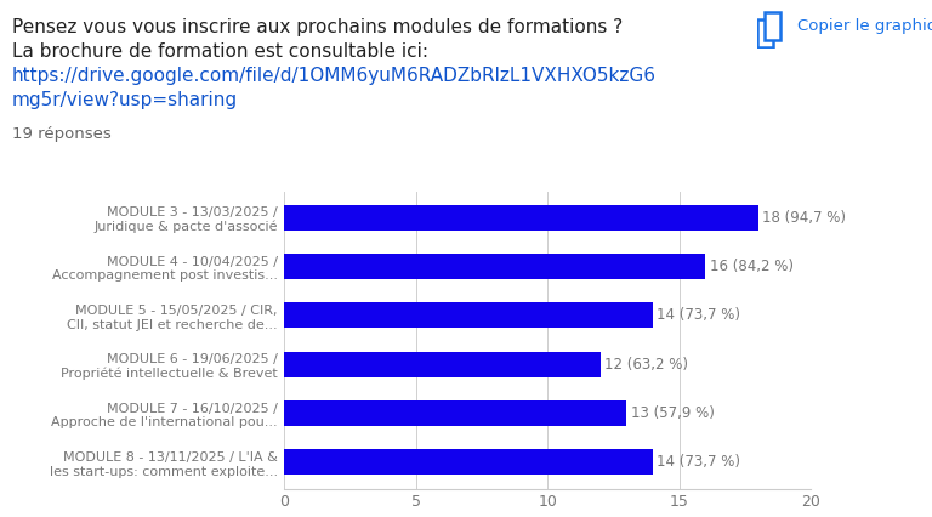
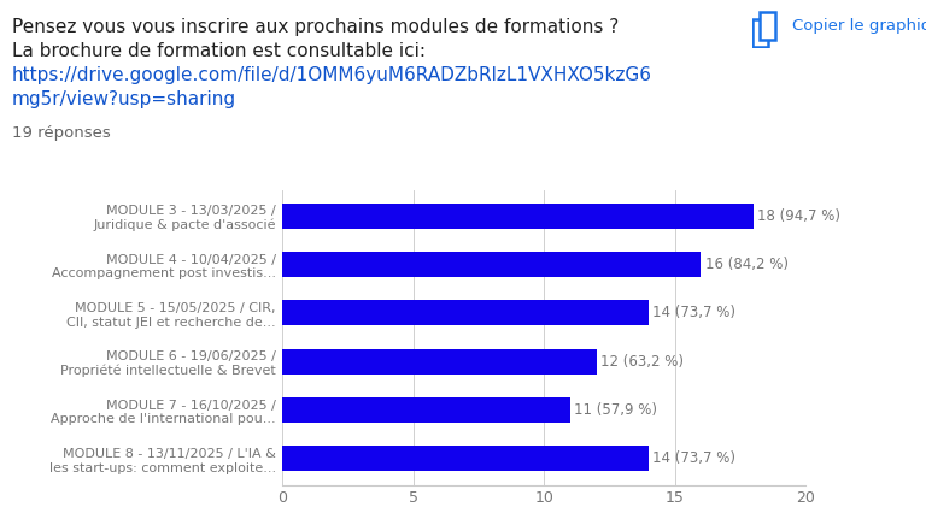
MODULE 7 - 16/10/2025 / Approche de l'international pou...: 13 -> 11
